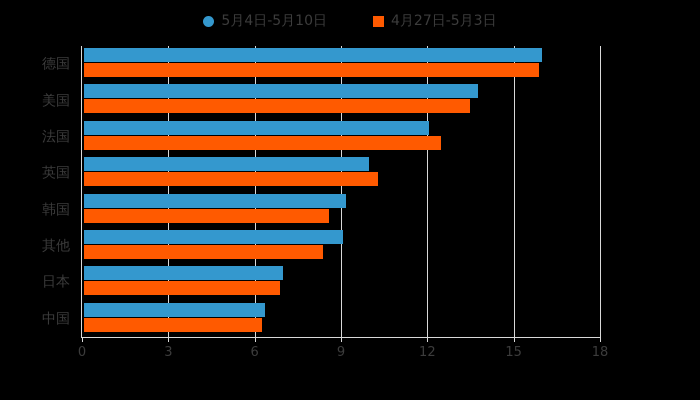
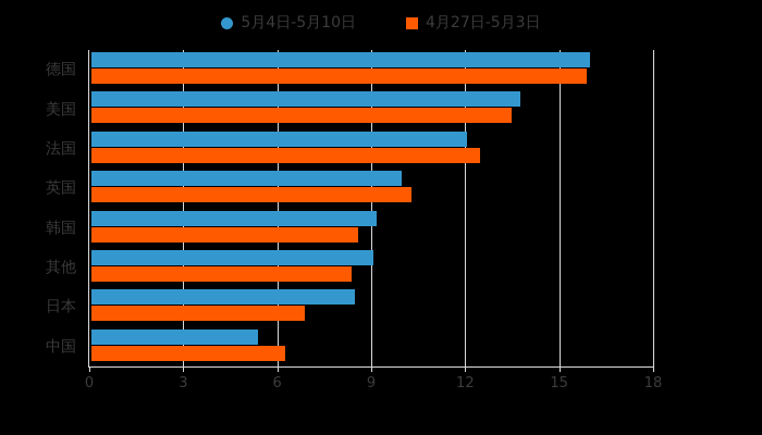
5月4日-5月10日/日本: 6.9 -> 8.4
5月4日-5月10日/中国: 6.3 -> 5.3
